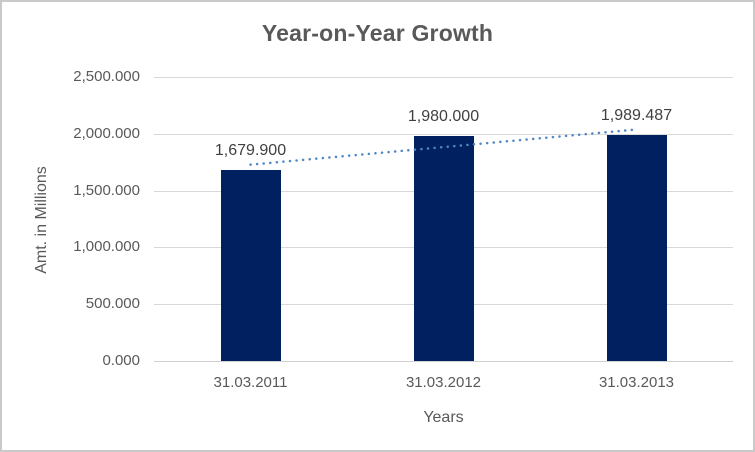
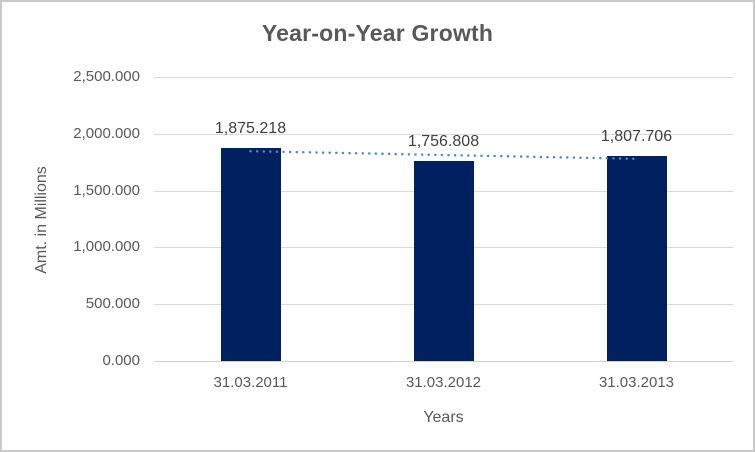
31.03.2011: 1,679.900 -> 1,875.218
31.03.2012: 1,980.000 -> 1,756.808
31.03.2013: 1,989.487 -> 1,807.706
